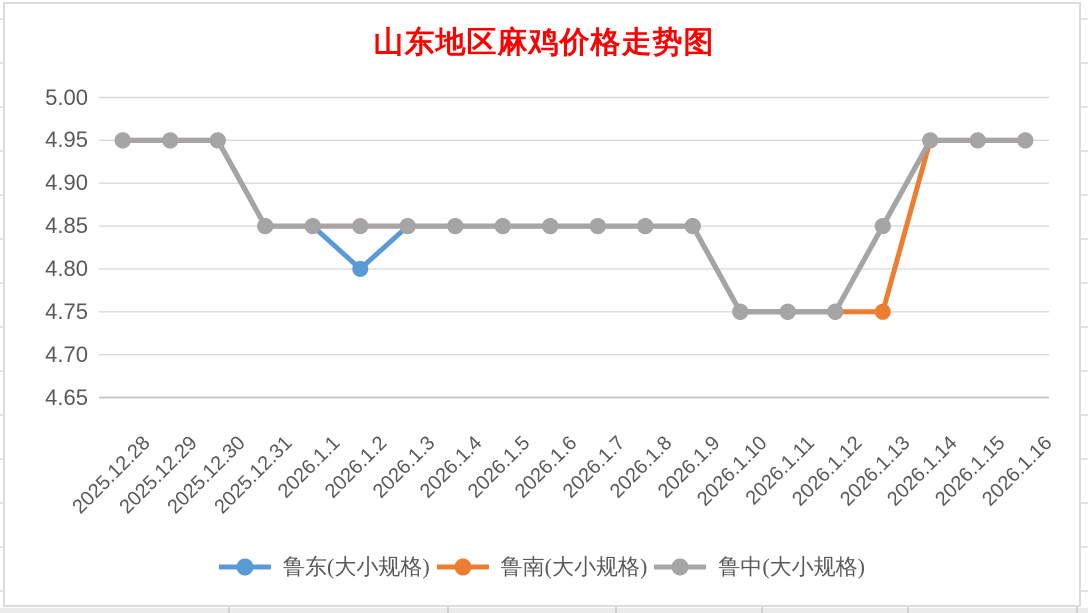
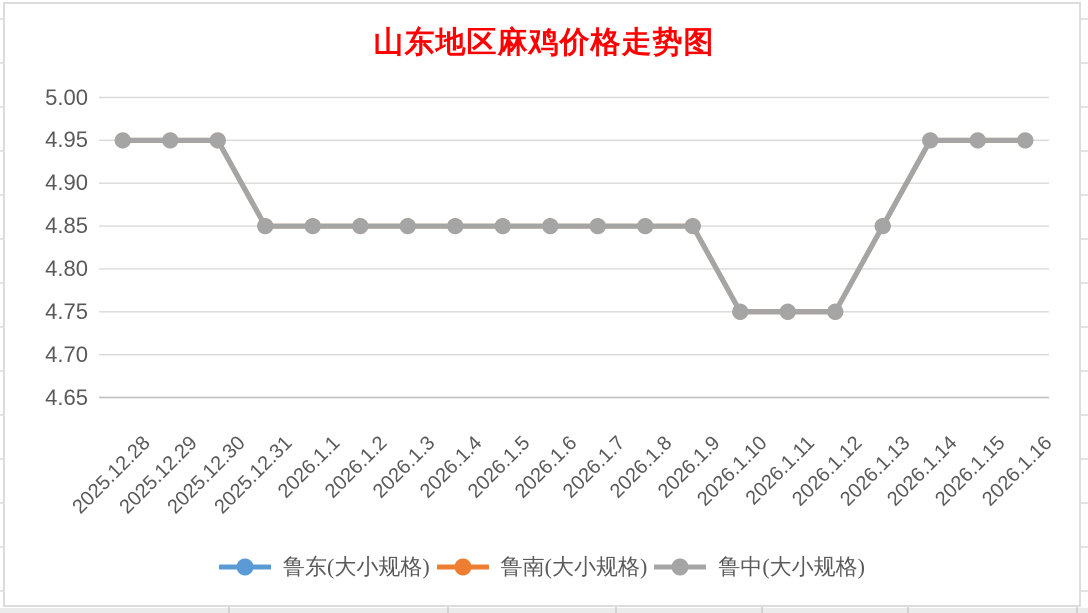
鲁东(大小规格)/2026.1.2: 4.80 -> 4.85
鲁南(大小规格)/2026.1.13: 4.75 -> 4.85
